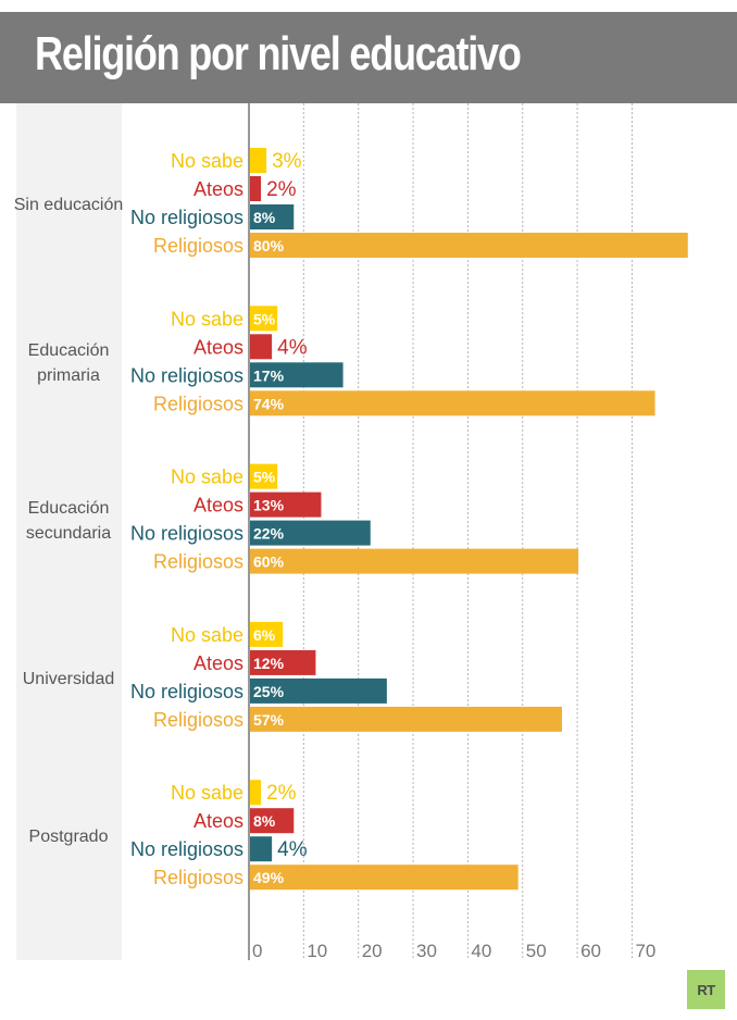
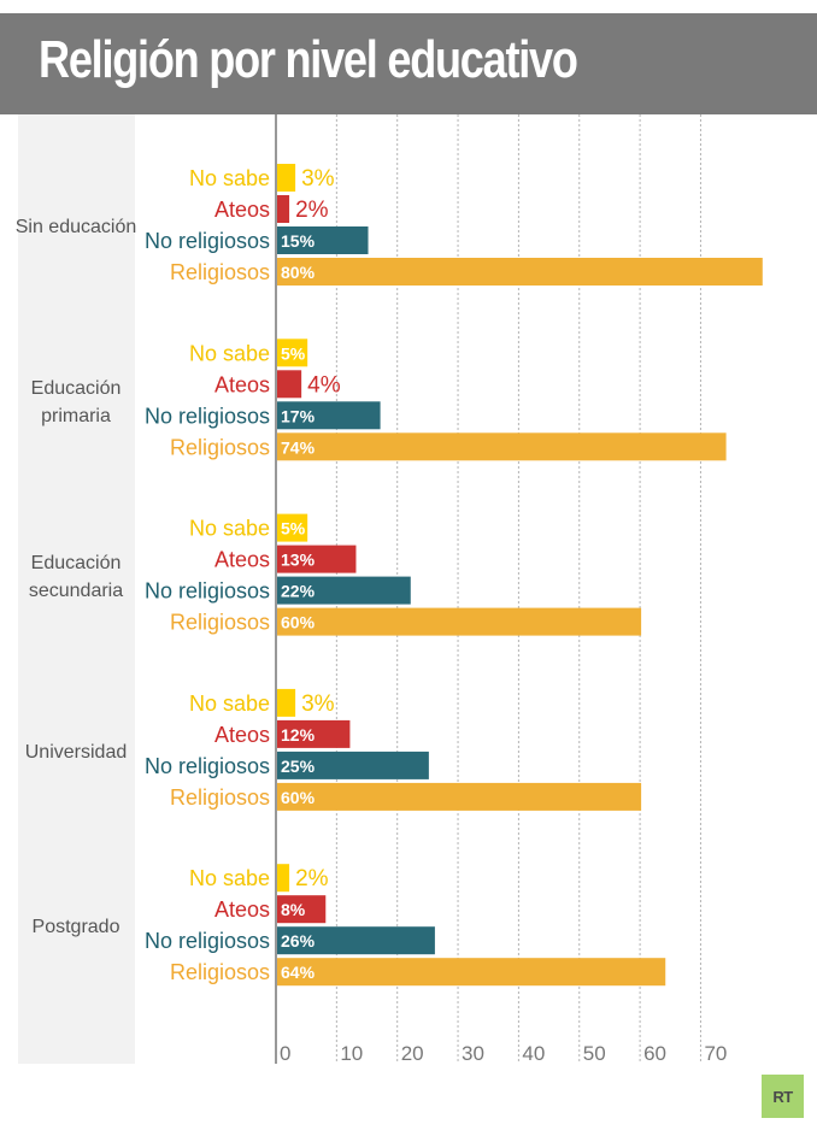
No religiosos/Sin educación: 8% -> 15%
No sabe/Universidad: 6% -> 3%
Religiosos/Universidad: 57% -> 60%
No religiosos/Postgrado: 4% -> 26%
Religiosos/Postgrado: 49% -> 64%
